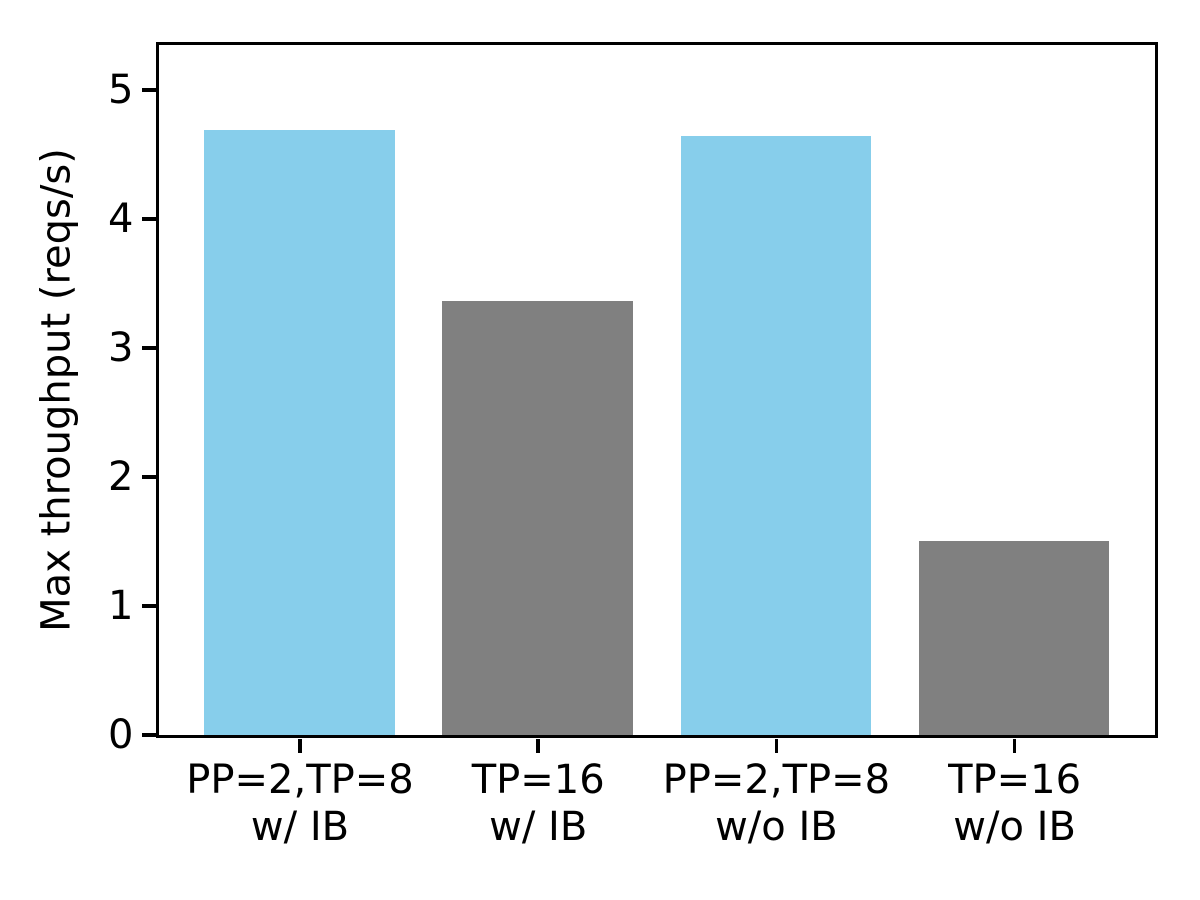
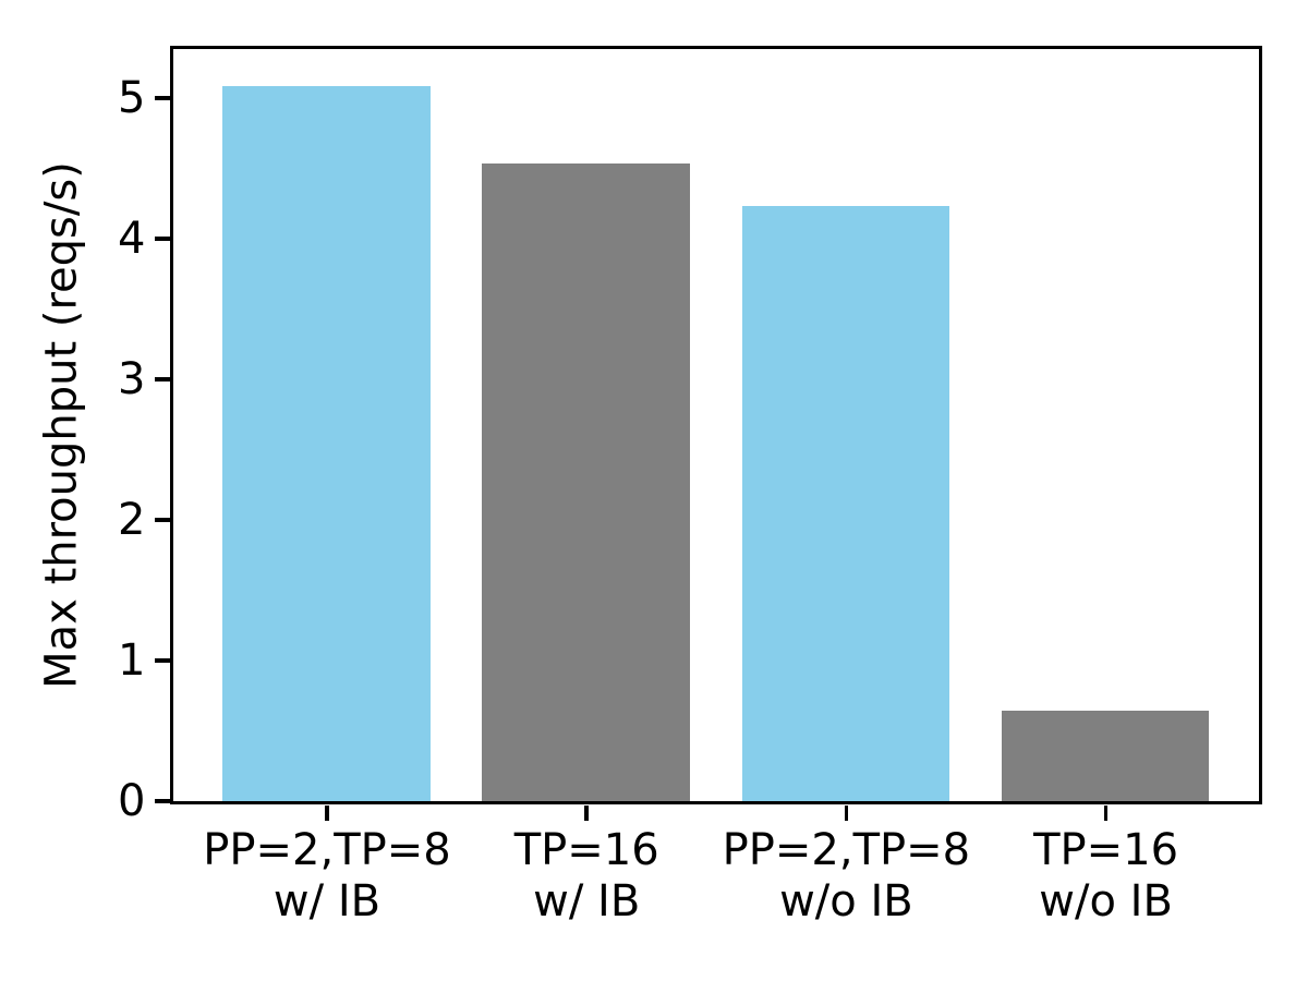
PP=2,TP=8 w/ IB: 4.69 -> 5.08
TP=16 w/ IB: 3.36 -> 4.53
PP=2,TP=8 w/o IB: 4.64 -> 4.23
TP=16 w/o IB: 1.50 -> 0.64
